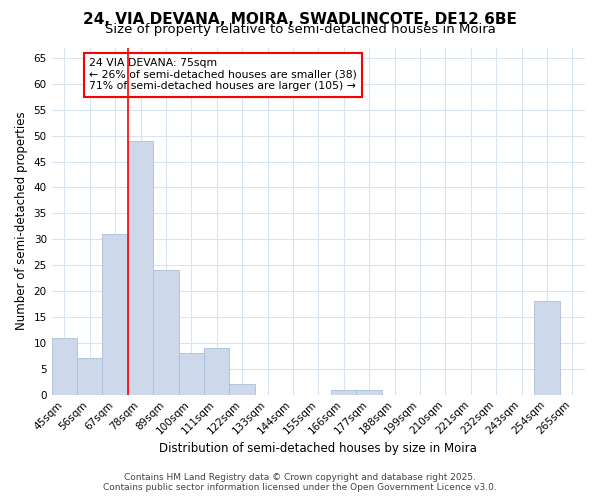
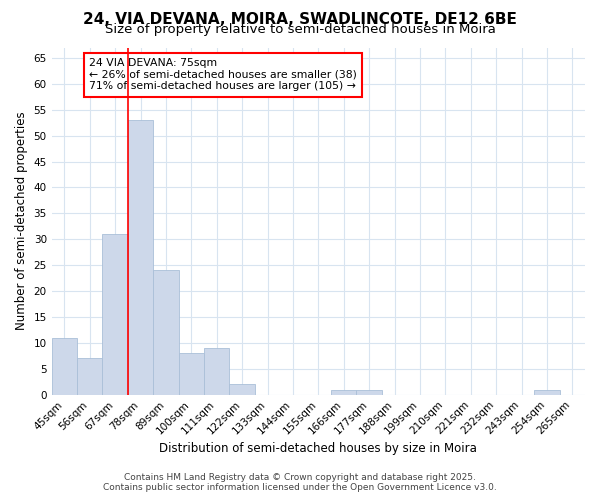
78sqm: 49 -> 53
254sqm: 18 -> 1
